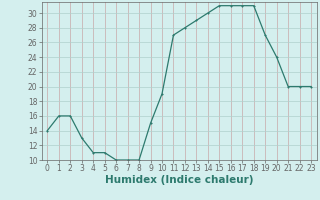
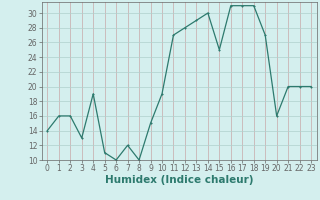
4: 11 -> 19
7: 10 -> 12
15: 31 -> 25
20: 24 -> 16
